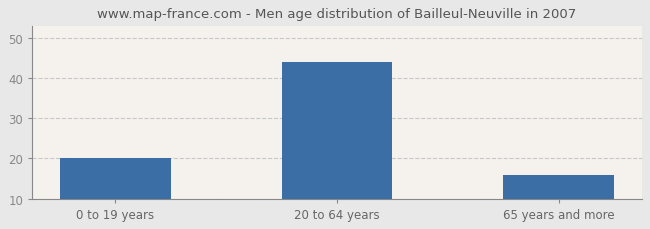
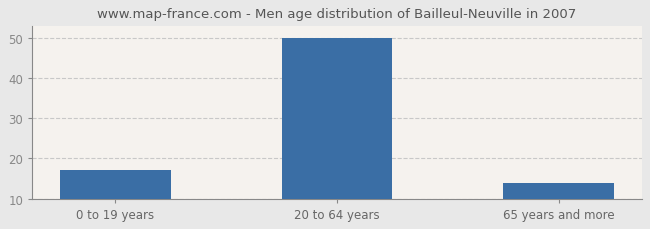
0 to 19 years: 20 -> 17
20 to 64 years: 44 -> 50
65 years and more: 16 -> 14
